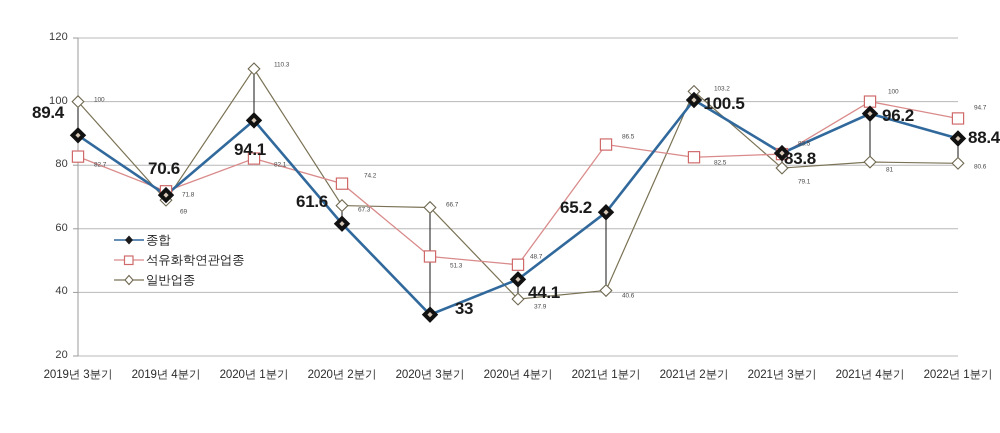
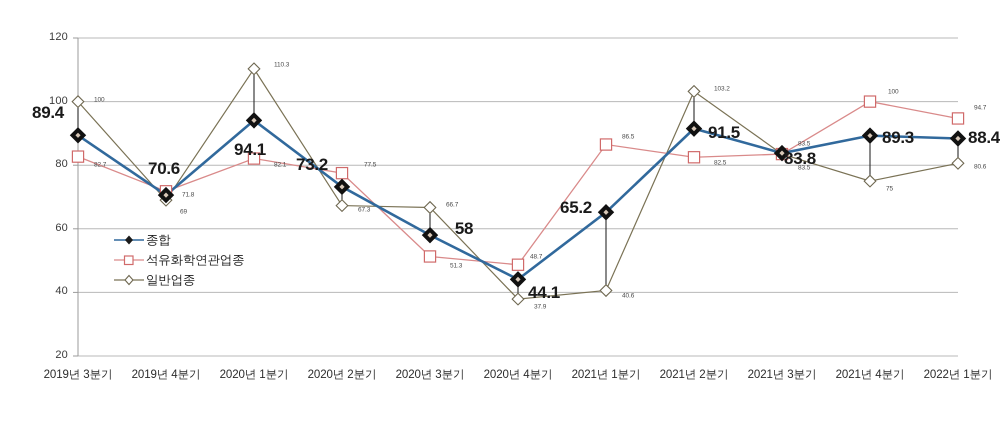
종합/2020년 2분기: 61.6 -> 73.2
석유화학연관업종/2020년 2분기: 74.2 -> 77.5
종합/2020년 3분기: 33 -> 58
종합/2021년 2분기: 100.5 -> 91.5
일반업종/2021년 3분기: 79.1 -> 83.5
종합/2021년 4분기: 96.2 -> 89.3
일반업종/2021년 4분기: 81 -> 75
